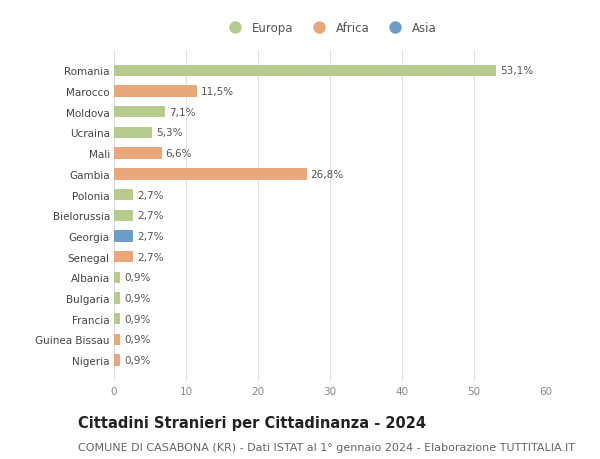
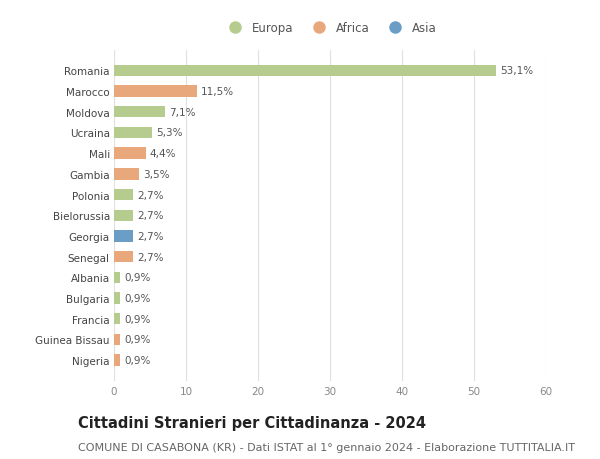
Mali: 6,6% -> 4,4%
Gambia: 26,8% -> 3,5%
